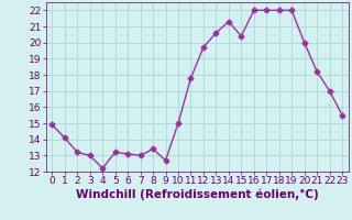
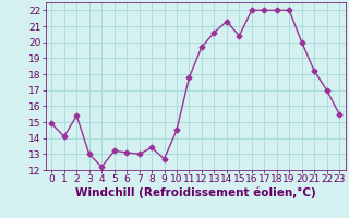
2: 13.2 -> 15.4
10: 15.0 -> 14.5
